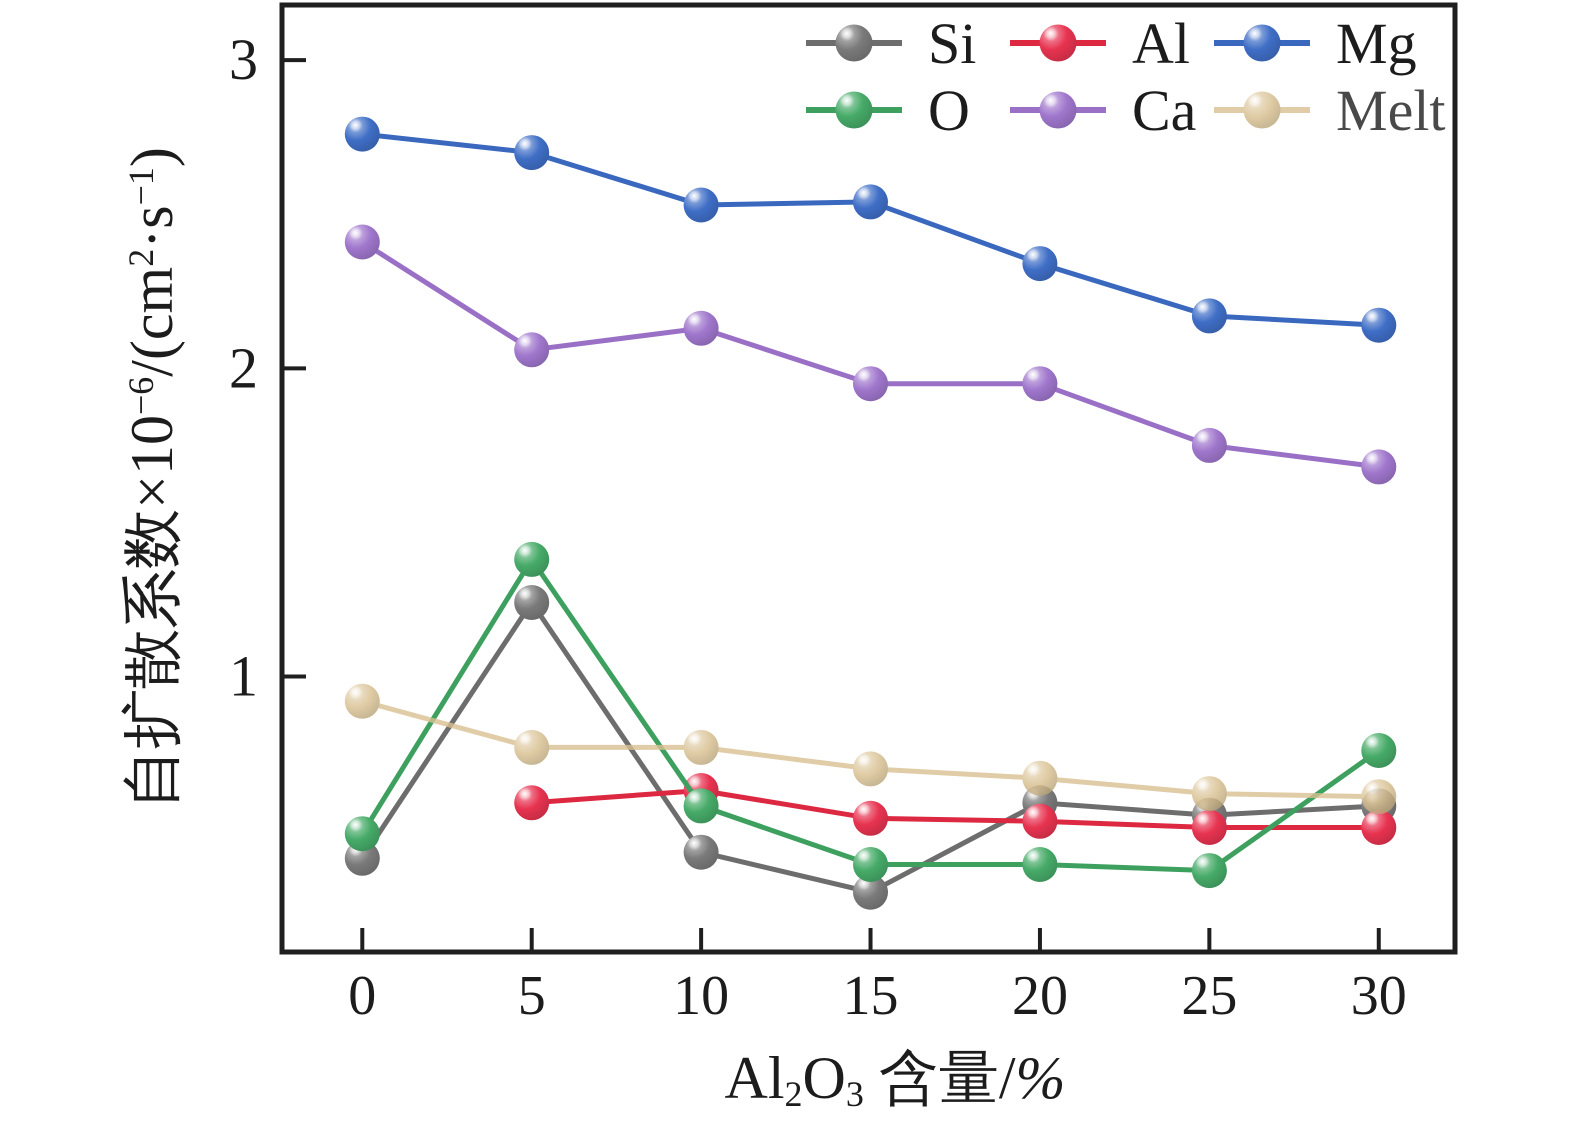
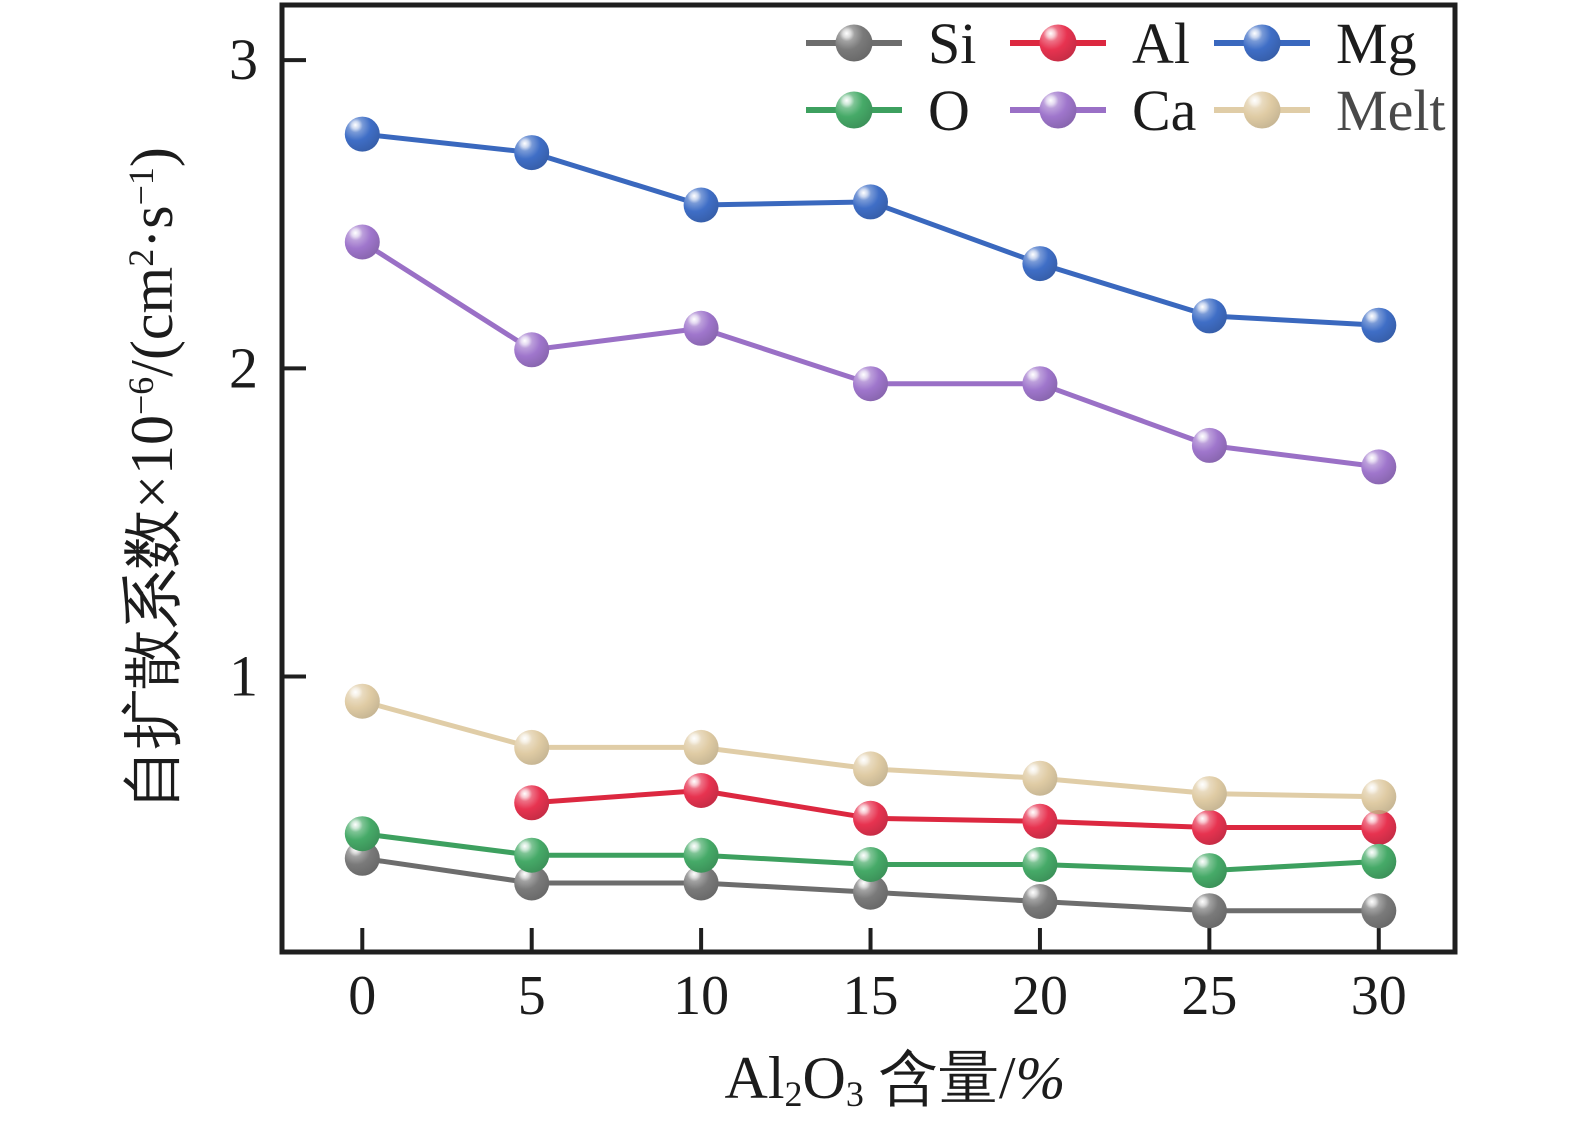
Si/5: 1.24 -> 0.33
O/5: 1.38 -> 0.42
Si/10: 0.43 -> 0.33
O/10: 0.58 -> 0.42
Si/20: 0.59 -> 0.27
Si/25: 0.55 -> 0.24
Si/30: 0.58 -> 0.24
O/30: 0.76 -> 0.40
